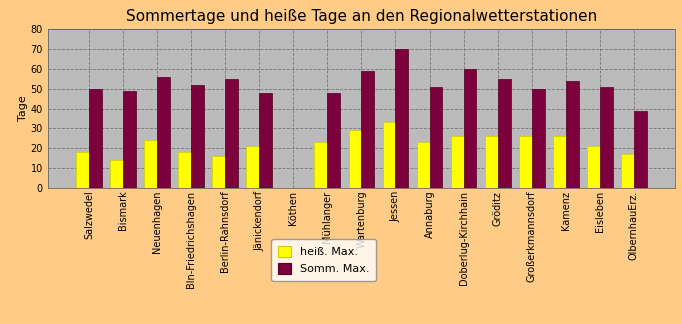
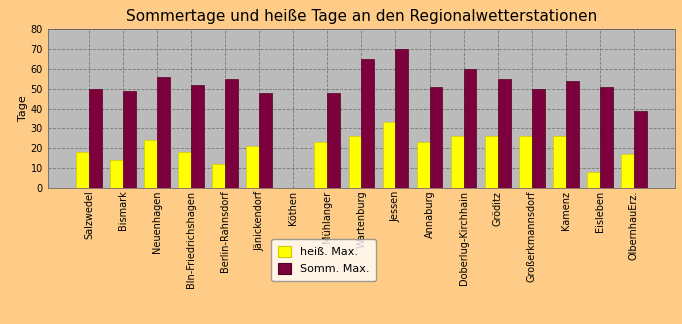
heiß. Max./Berlin-Rahnsdorf: 16 -> 12
heiß. Max./Wartenburg: 29 -> 26
Somm. Max./Wartenburg: 59 -> 65
heiß. Max./Eisleben: 21 -> 8
